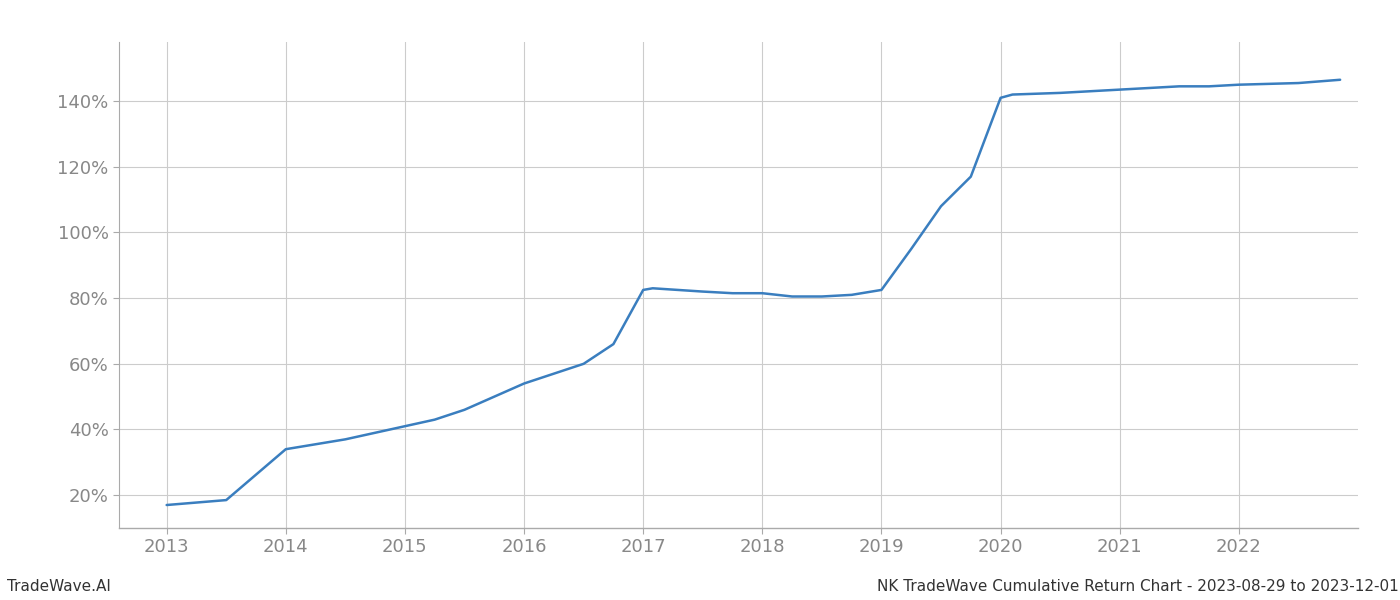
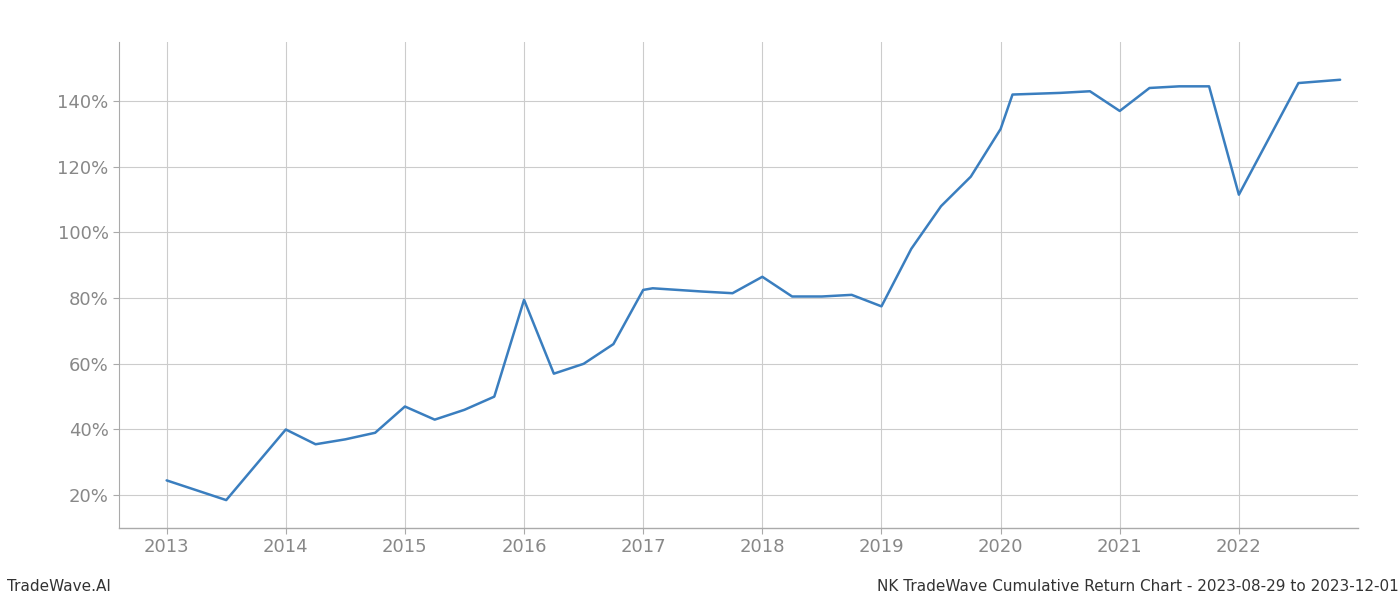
2013: 17.0% -> 24.5%
2014: 34.0% -> 40.0%
2015: 41.0% -> 47.0%
2016: 54.0% -> 79.5%
2018: 81.5% -> 86.5%
2019: 82.5% -> 77.5%
2020: 141.0% -> 131.5%
2021: 143.5% -> 137.0%
2022: 145.0% -> 111.5%
